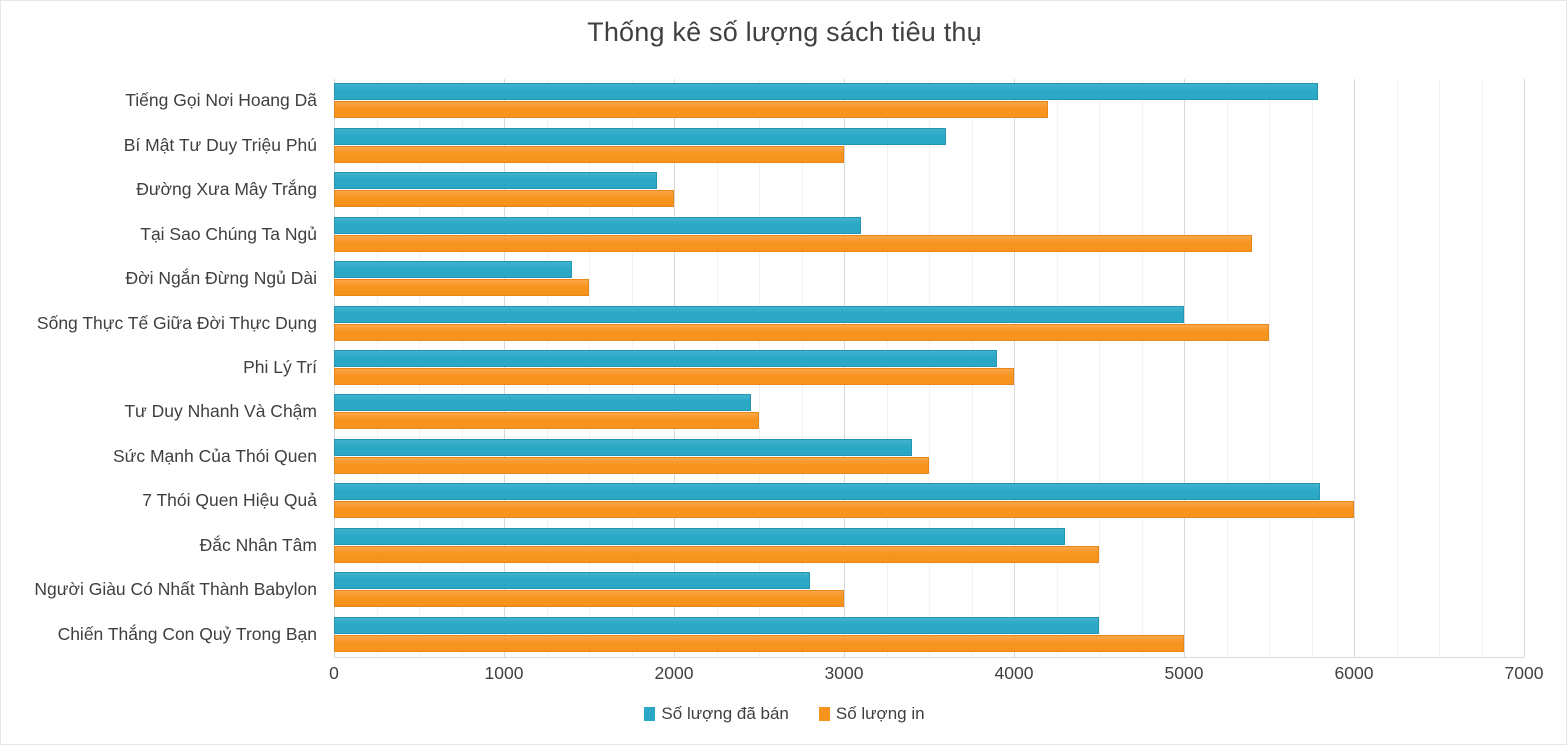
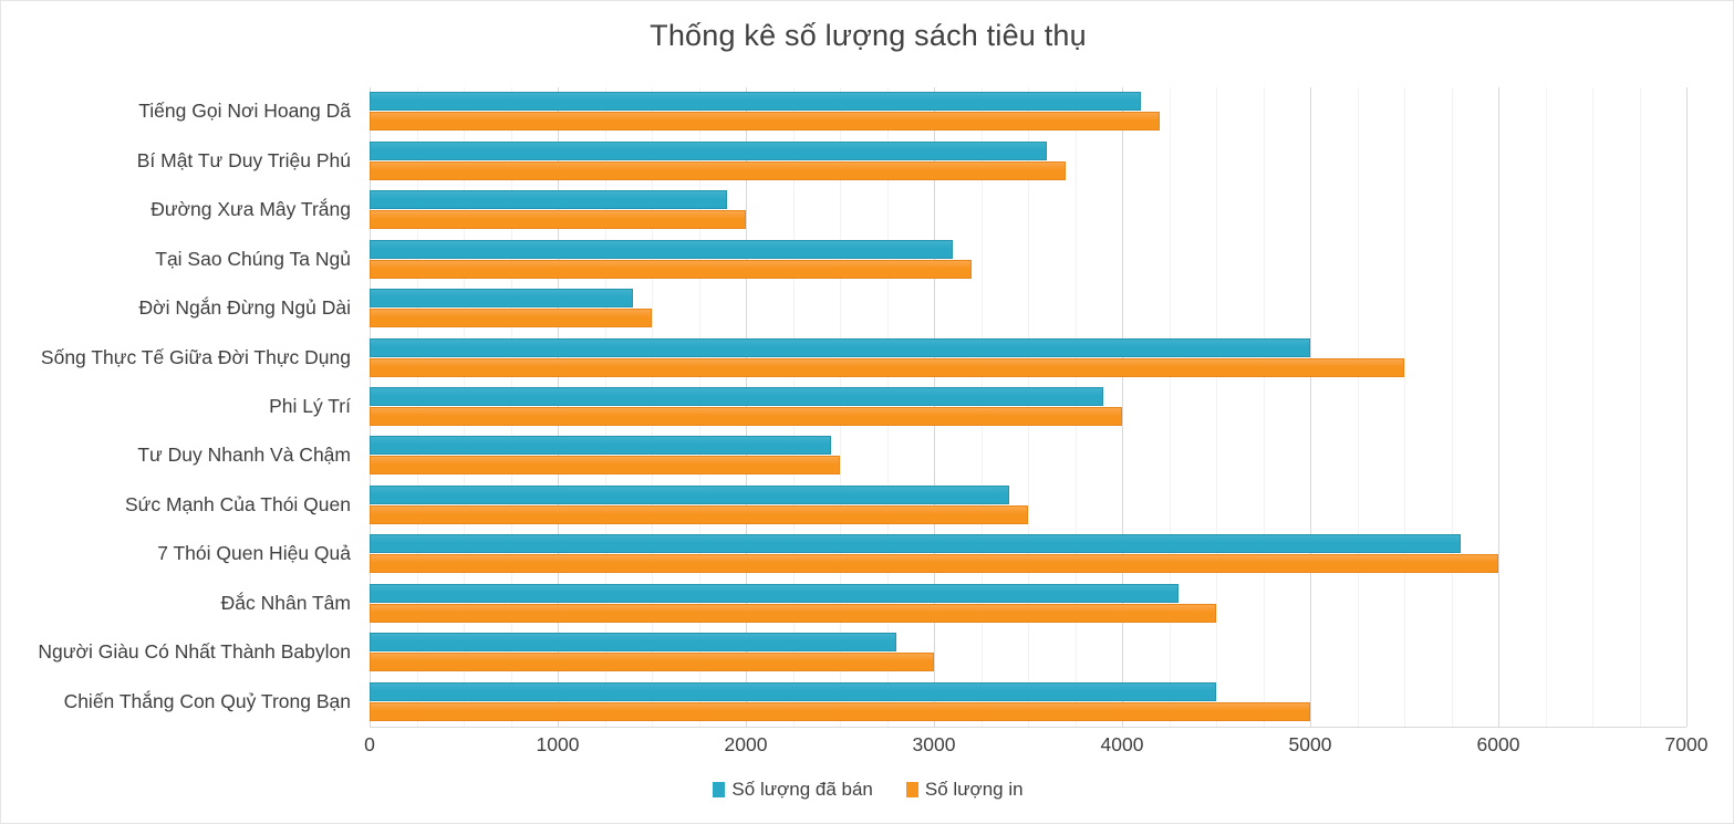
Số lượng đã bán/Tiếng Gọi Nơi Hoang Dã: 5790 -> 4100
Số lượng in/Bí Mật Tư Duy Triệu Phú: 3000 -> 3700
Số lượng in/Tại Sao Chúng Ta Ngủ: 5400 -> 3200
